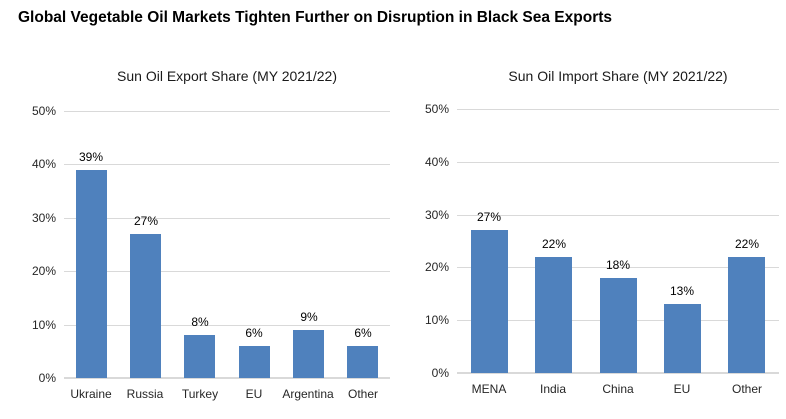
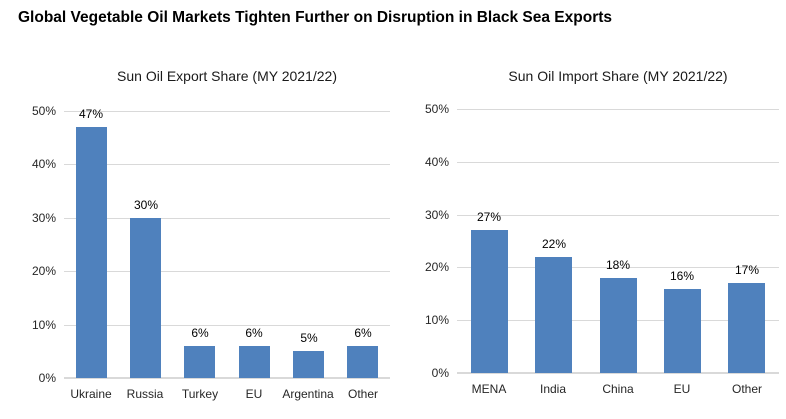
Sun Oil Export Share (MY 2021/22)/Ukraine: 39% -> 47%
Sun Oil Export Share (MY 2021/22)/Russia: 27% -> 30%
Sun Oil Export Share (MY 2021/22)/Turkey: 8% -> 6%
Sun Oil Export Share (MY 2021/22)/Argentina: 9% -> 5%
Sun Oil Import Share (MY 2021/22)/EU: 13% -> 16%
Sun Oil Import Share (MY 2021/22)/Other: 22% -> 17%
